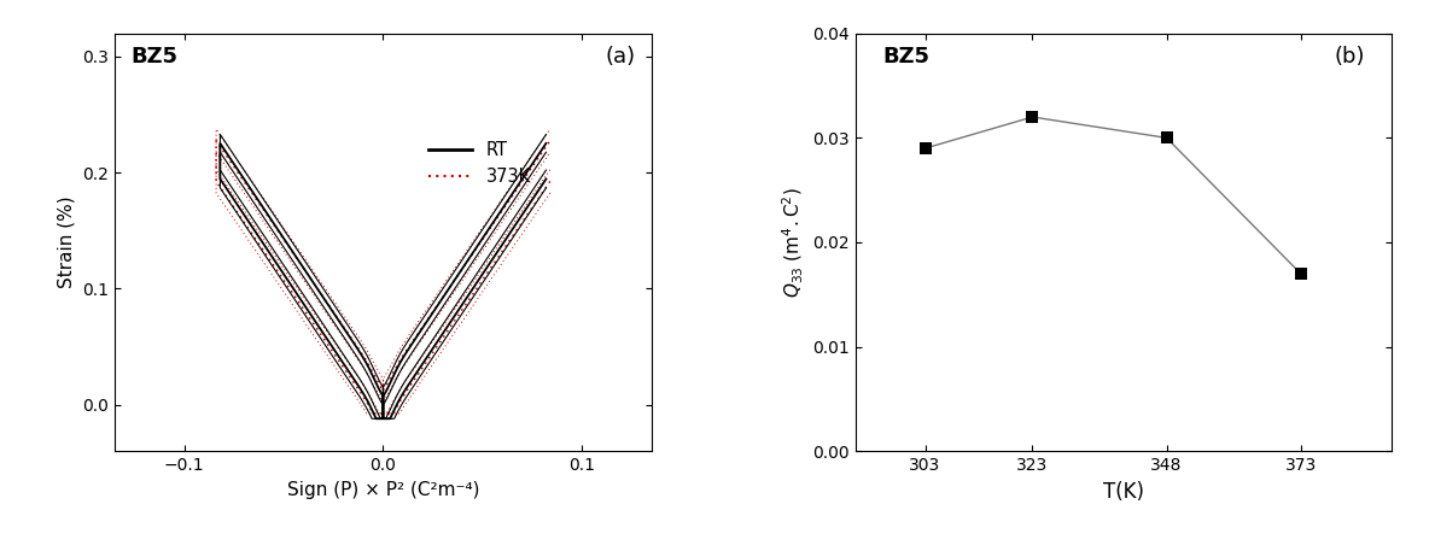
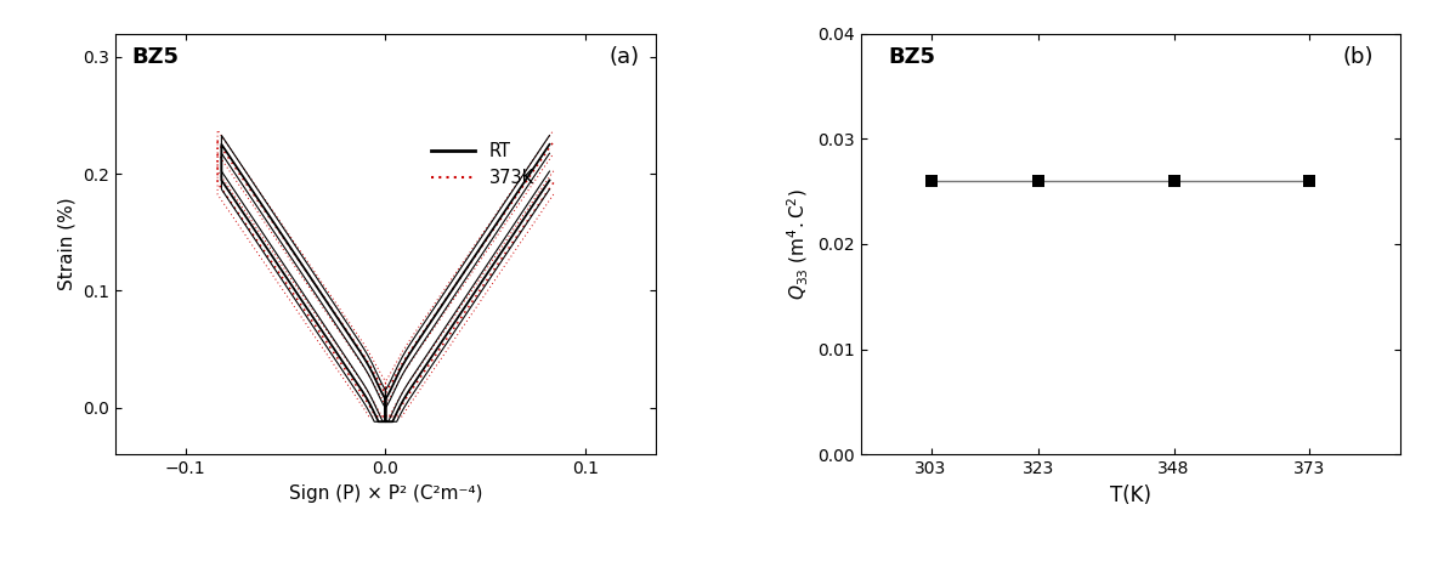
303: 0.029 -> 0.026
323: 0.032 -> 0.026
348: 0.030 -> 0.026
373: 0.017 -> 0.026
